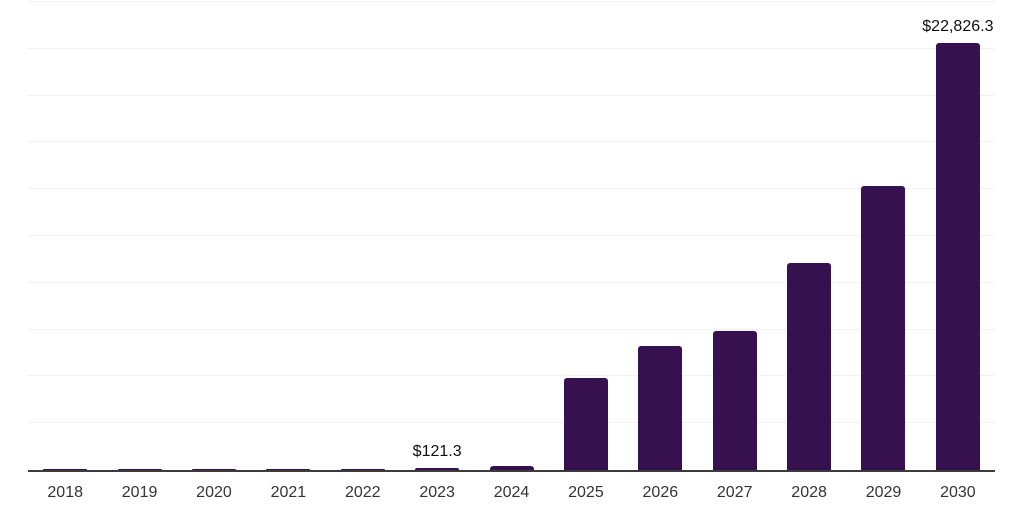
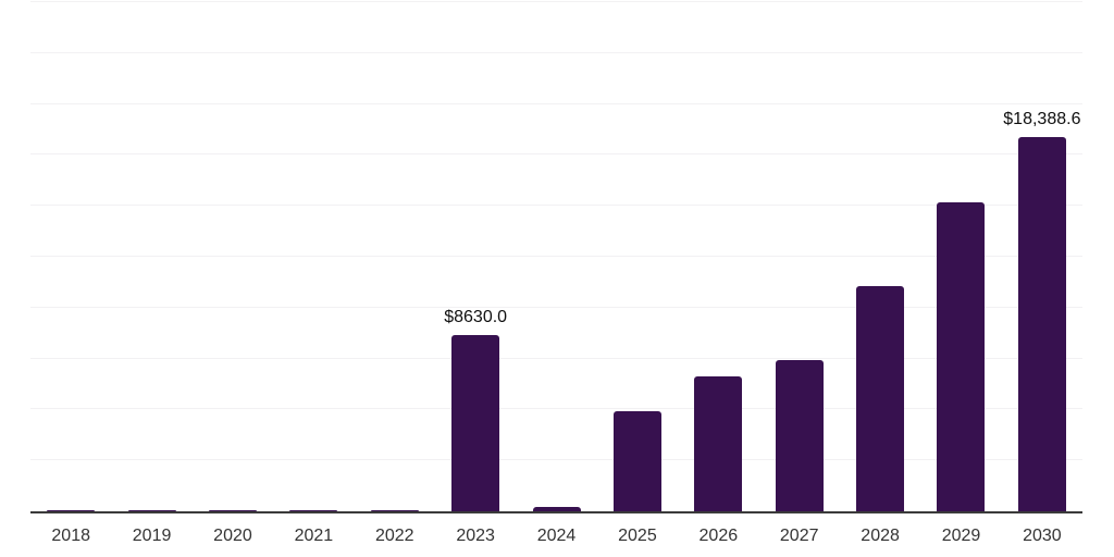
2023: $121.3 -> $8630.0
2030: $22,826.3 -> $18,388.6
